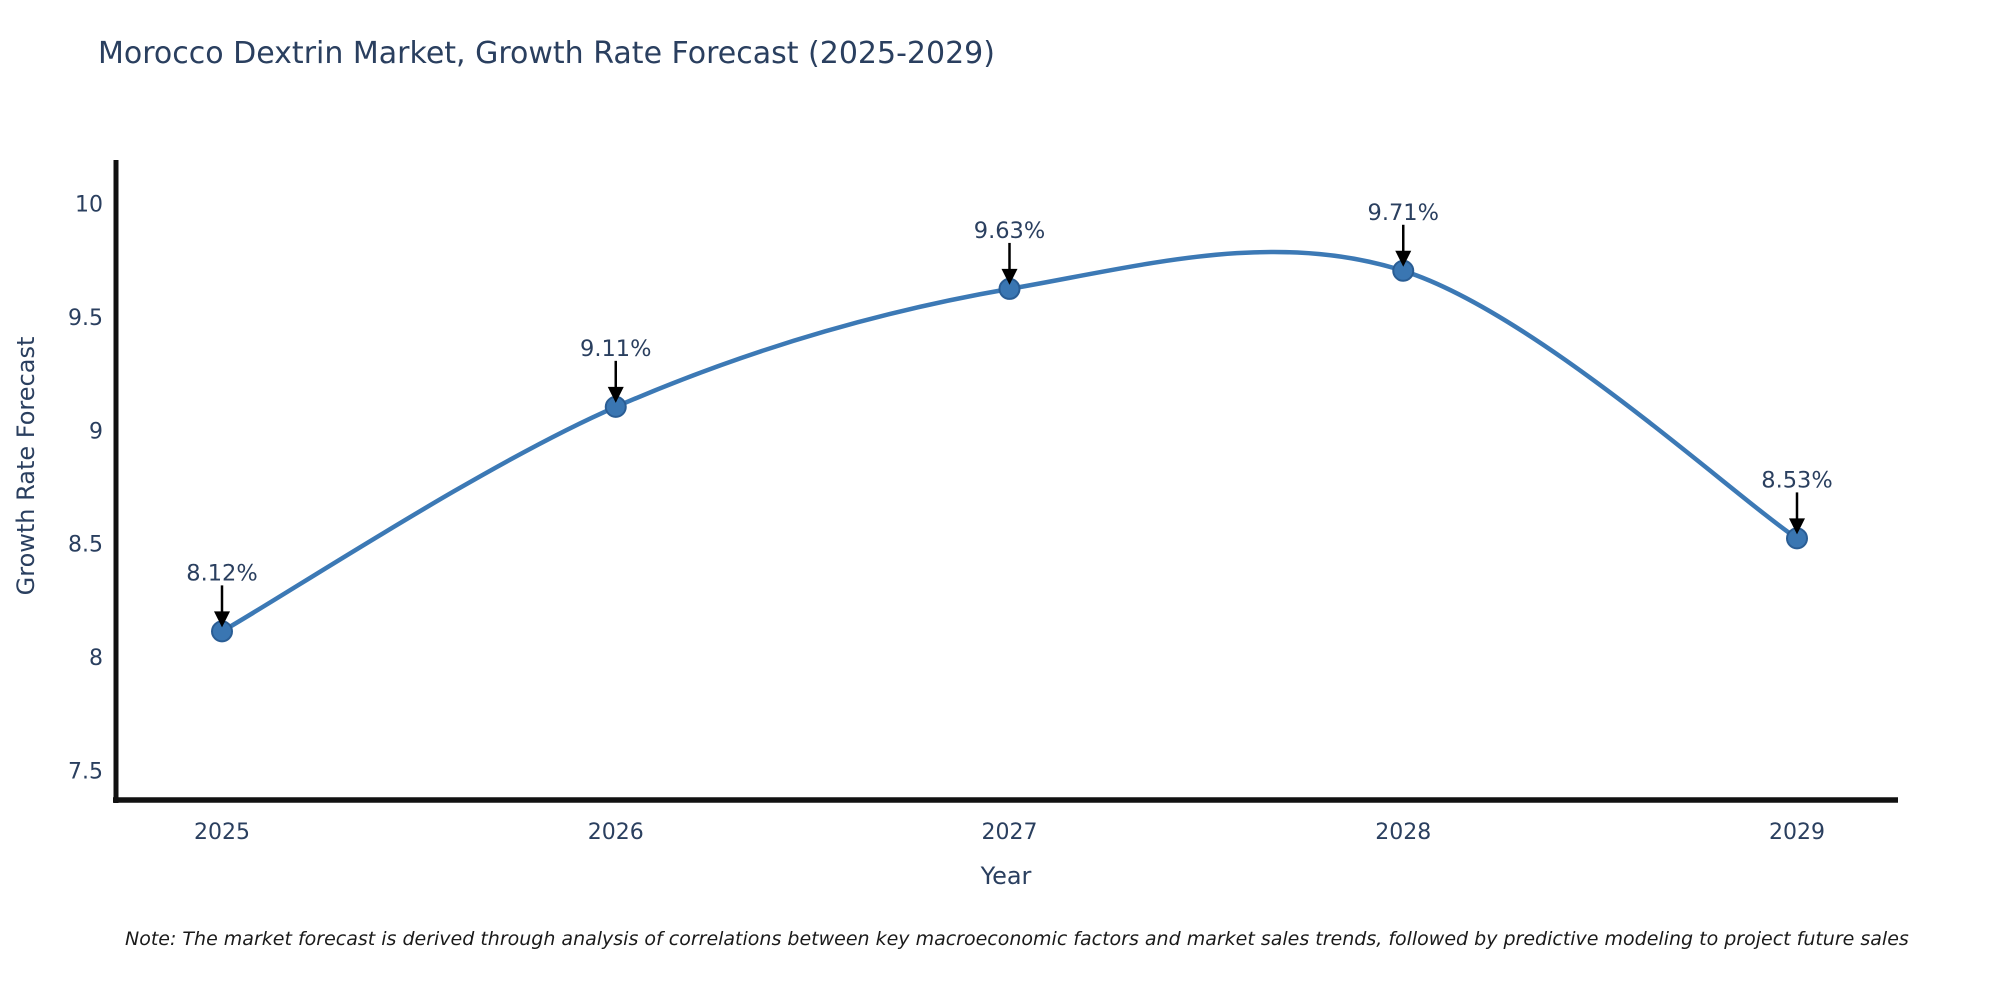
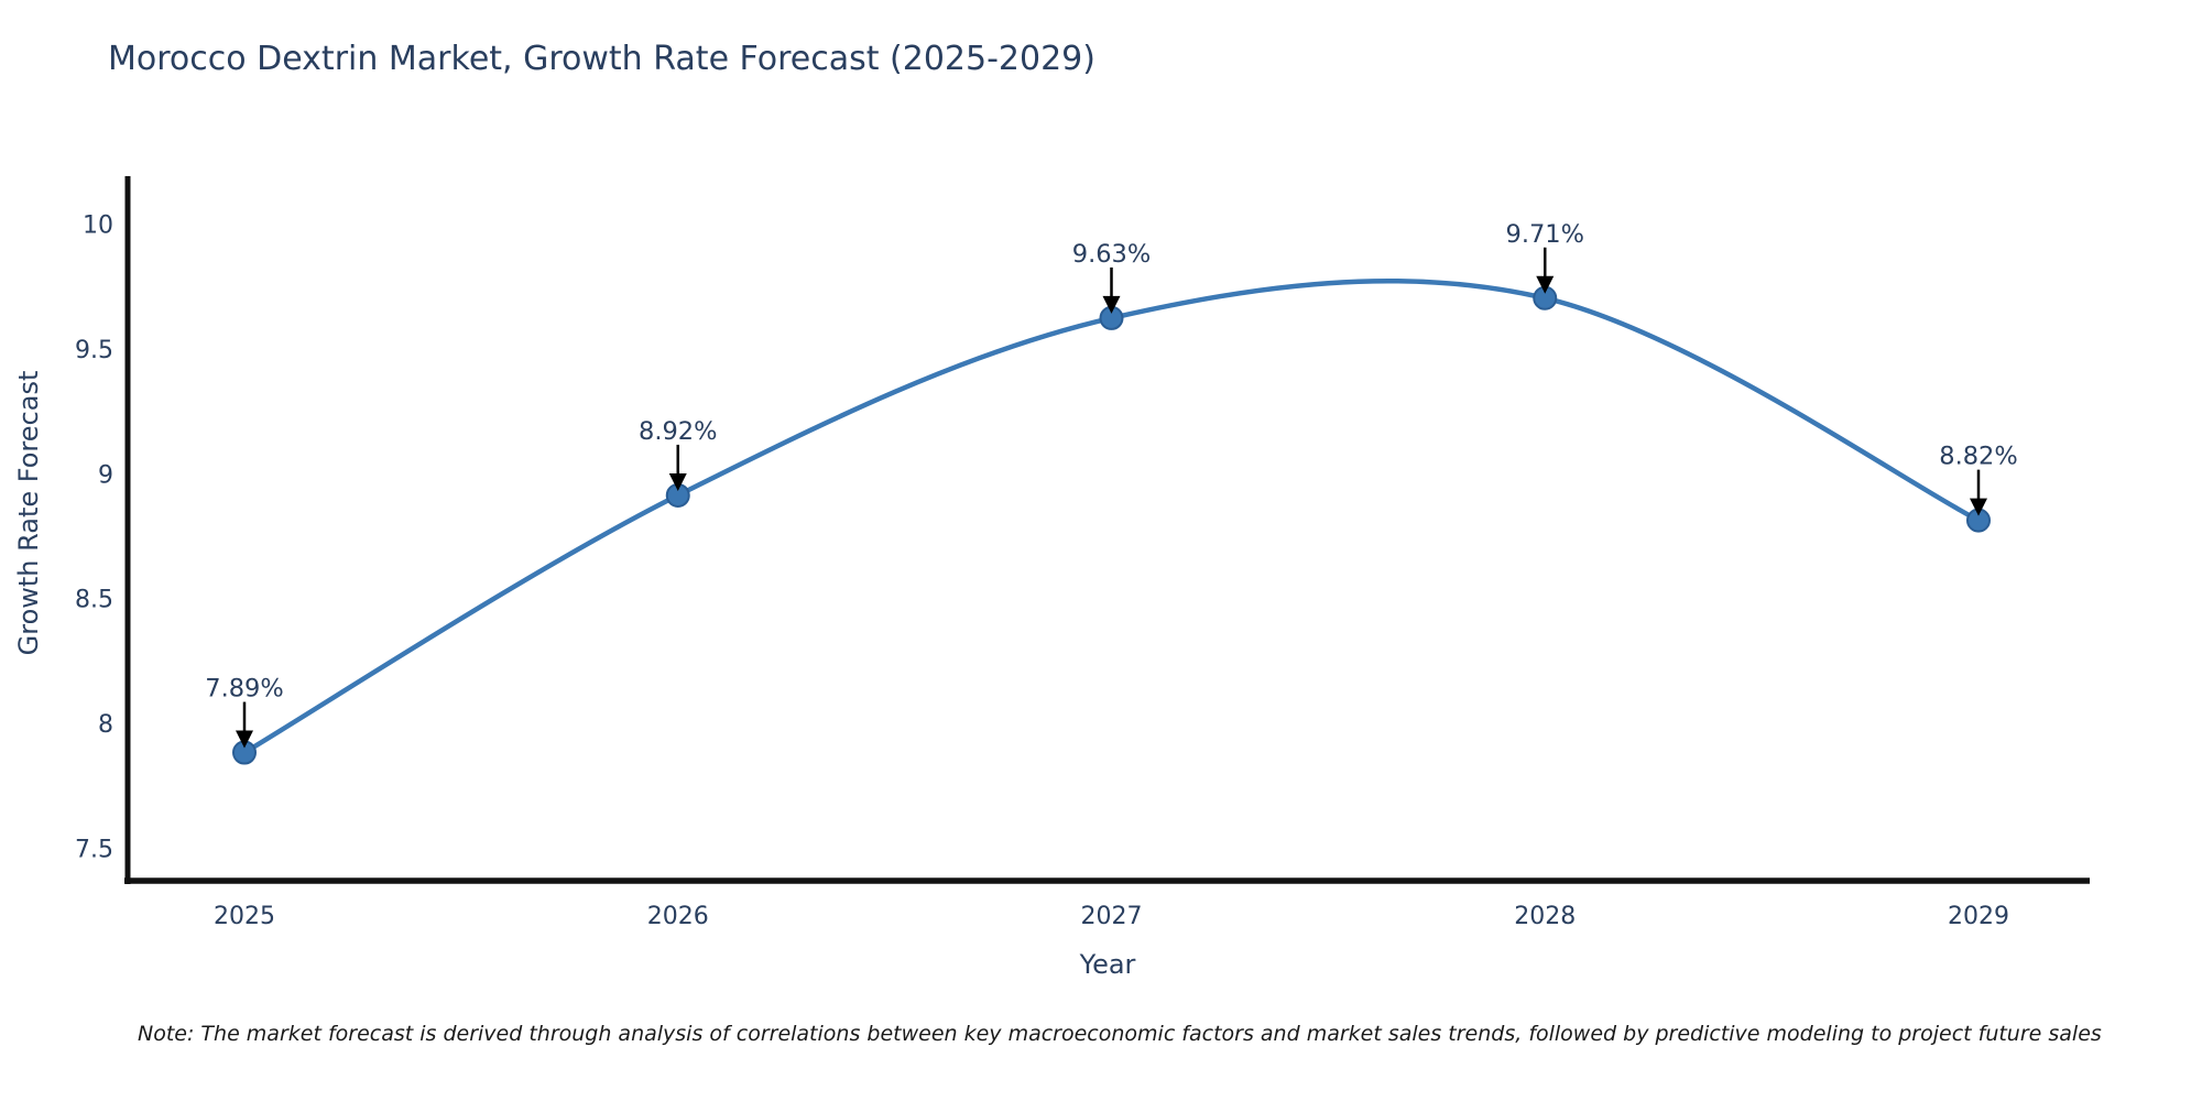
2025: 8.12% -> 7.89%
2026: 9.11% -> 8.92%
2029: 8.53% -> 8.82%
